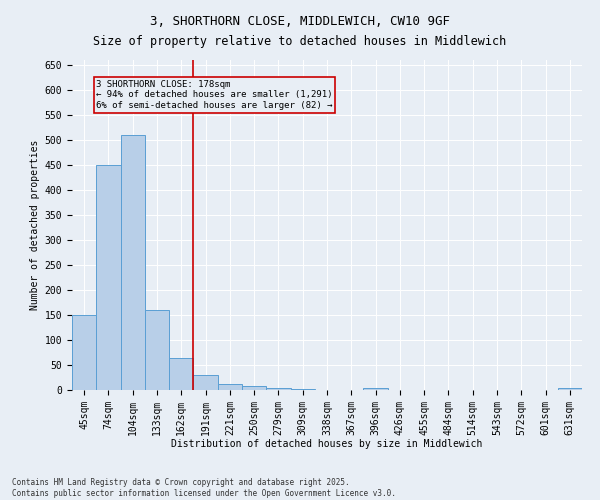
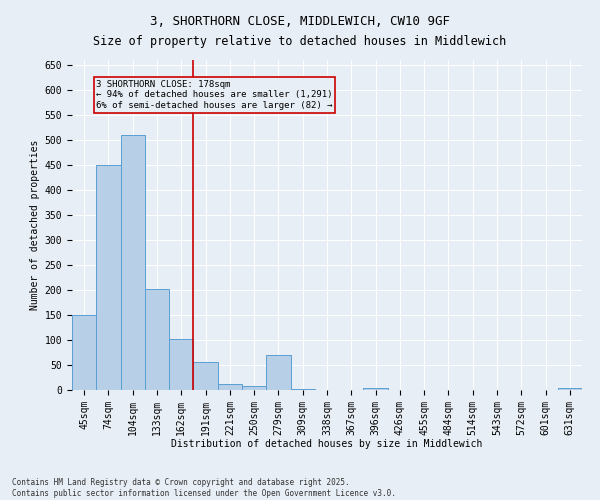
133sqm: 160 -> 202
162sqm: 65 -> 102
191sqm: 30 -> 56
279sqm: 5 -> 70
